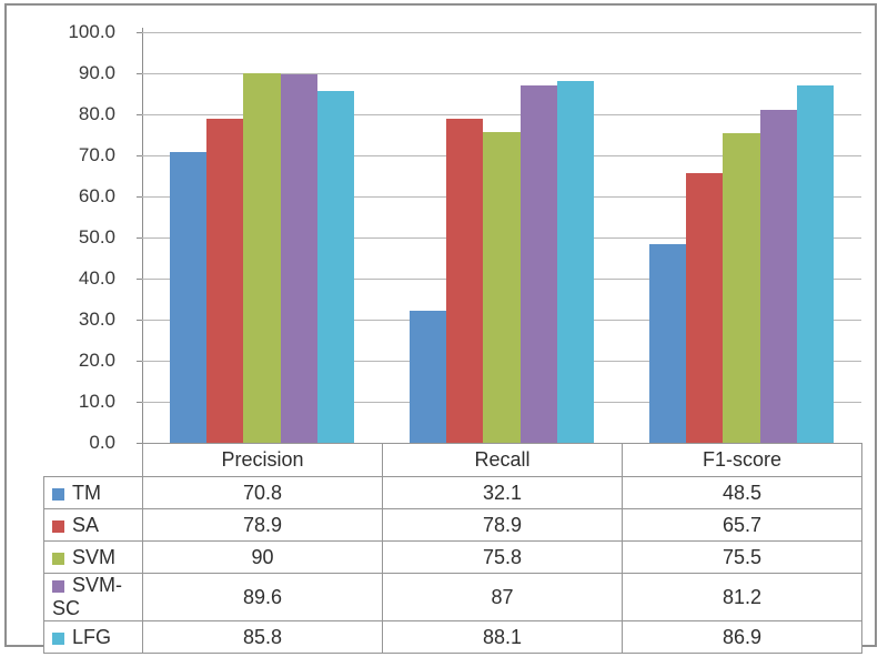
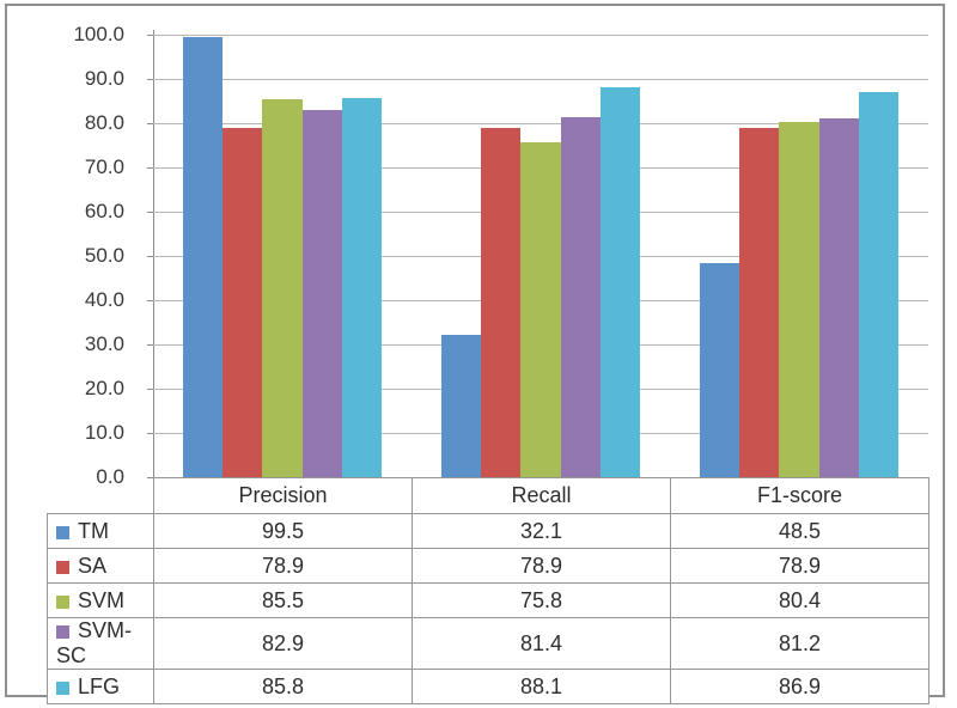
TM/Precision: 70.8 -> 99.5
SVM/Precision: 90 -> 85.5
SVM-SC/Precision: 89.6 -> 82.9
SVM-SC/Recall: 87 -> 81.4
SA/F1-score: 65.7 -> 78.9
SVM/F1-score: 75.5 -> 80.4
